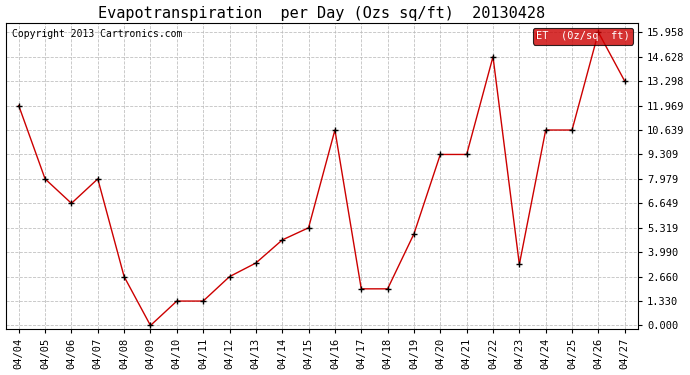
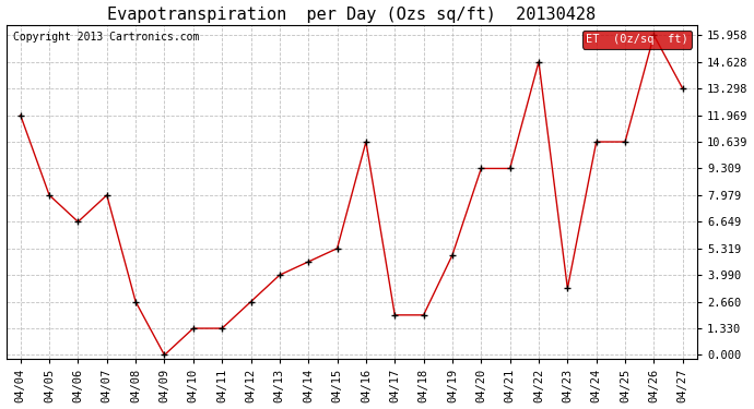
04/13: 3.4 -> 4.0
